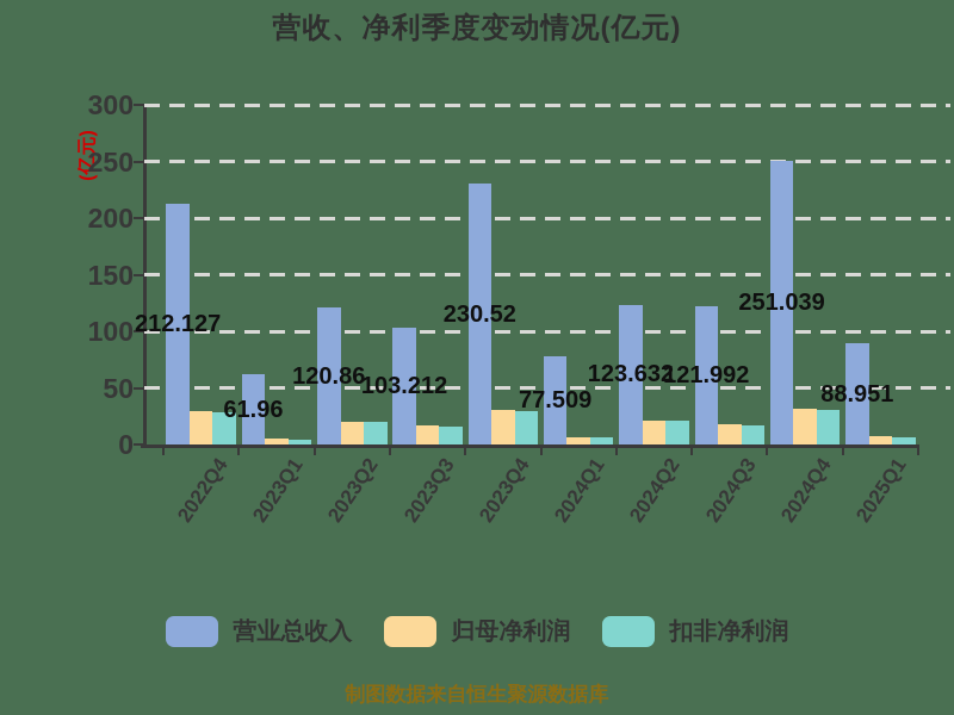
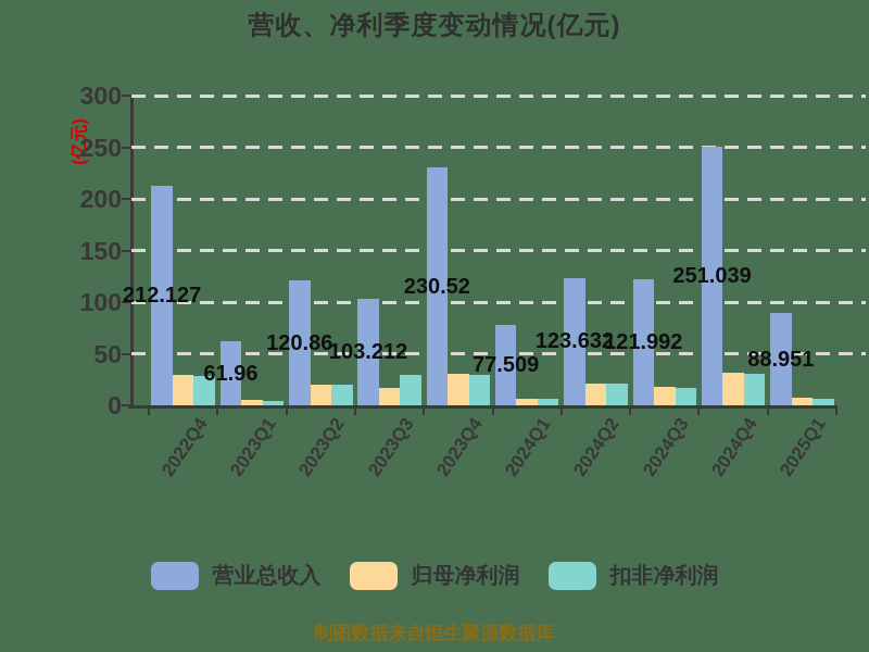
扣非净利润/2023Q3: 20 -> 30
